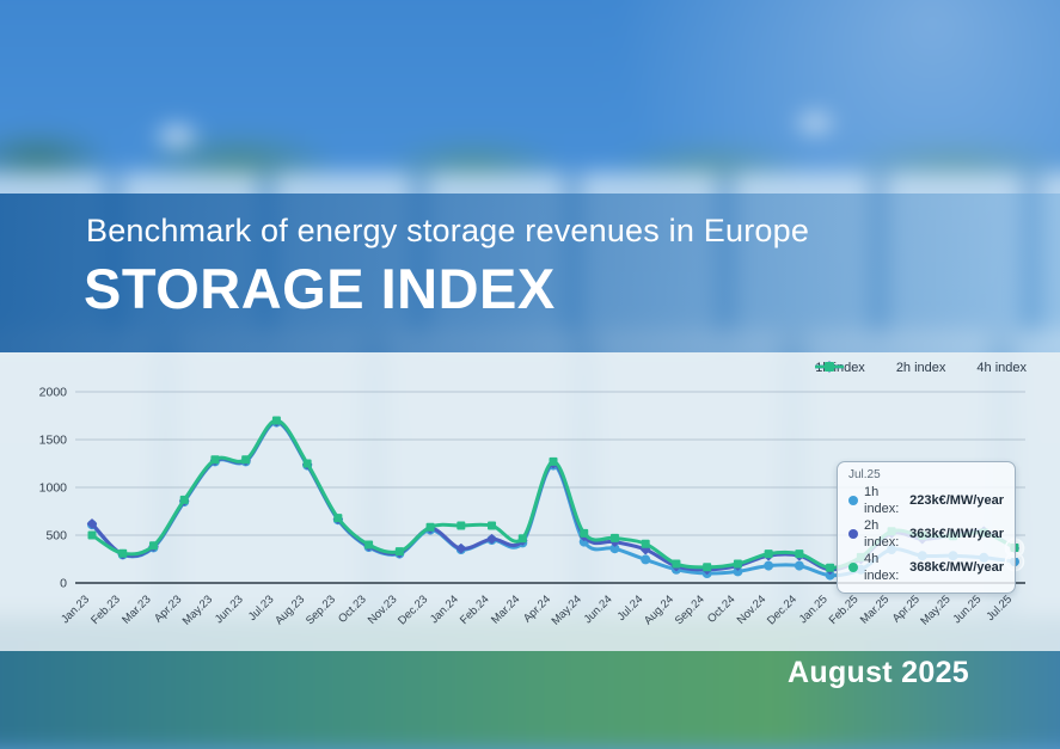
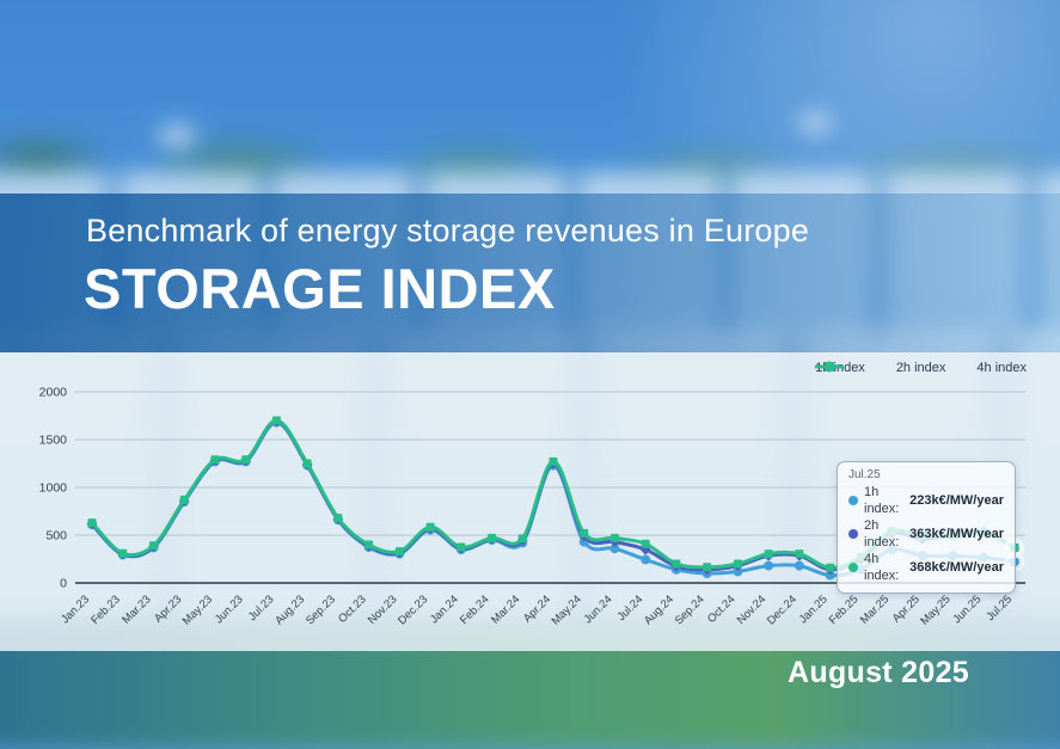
4h index/Jan.23: 500 -> 600
4h index/Jan.24: 600 -> 400
4h index/Feb.24: 600 -> 500
